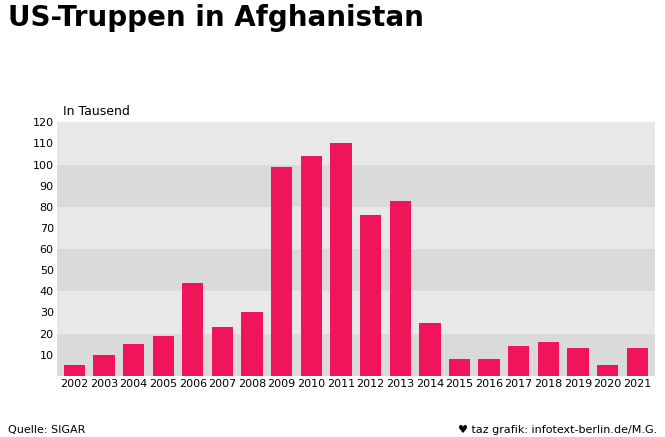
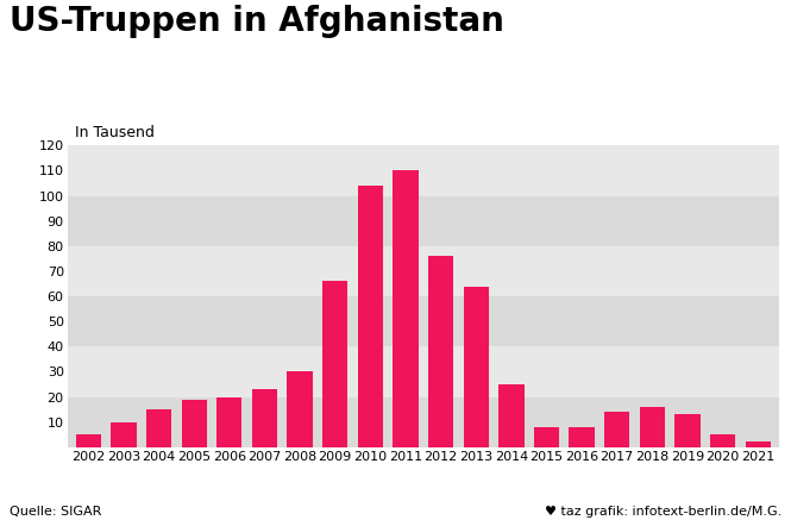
2006: 44.0 -> 20.0
2009: 99.0 -> 66.0
2013: 83.0 -> 64.0
2021: 13.0 -> 2.5
